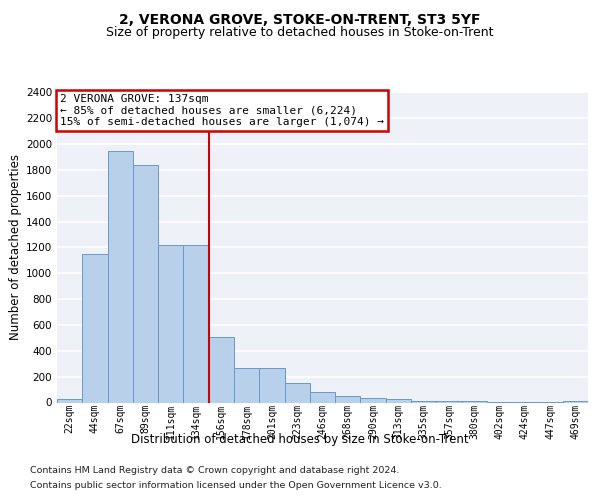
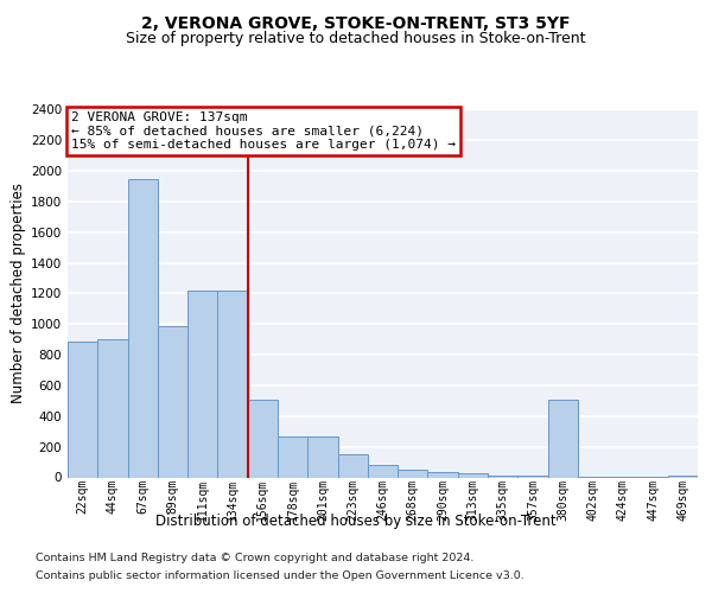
22sqm: 20 -> 890
44sqm: 1150 -> 900
89sqm: 1840 -> 990
380sqm: 10 -> 510
